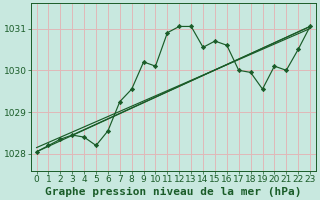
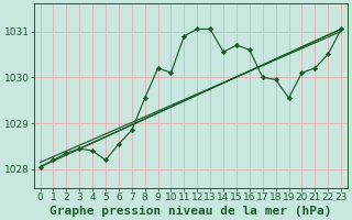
7: 1029.25 -> 1028.85
21: 1030.00 -> 1030.20
